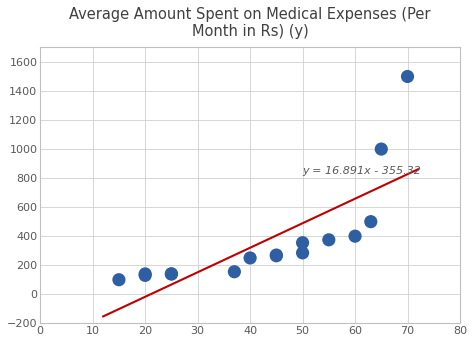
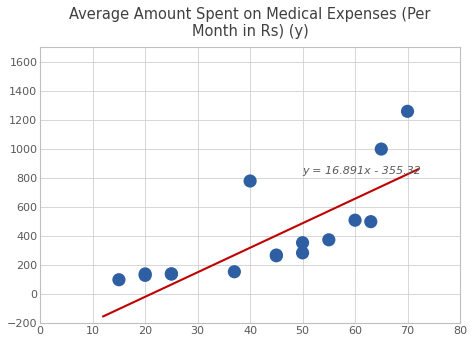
40: 250 -> 780
60: 400 -> 510
70: 1500 -> 1260
